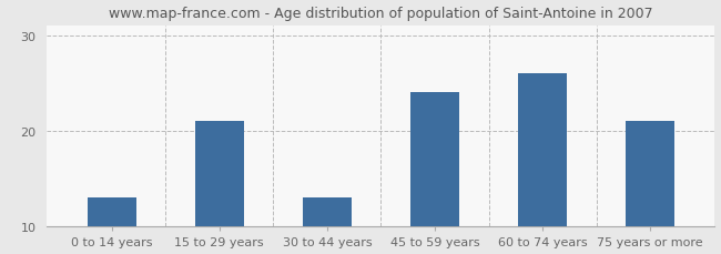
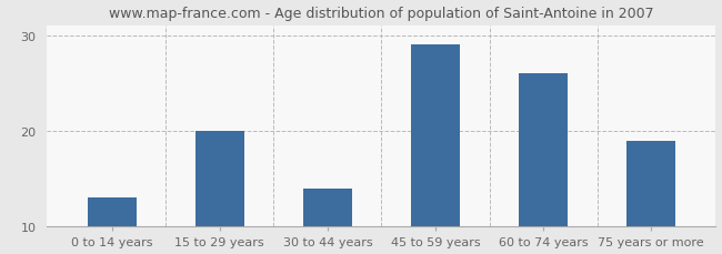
15 to 29 years: 21 -> 20
30 to 44 years: 13 -> 14
45 to 59 years: 24 -> 29
75 years or more: 21 -> 19
